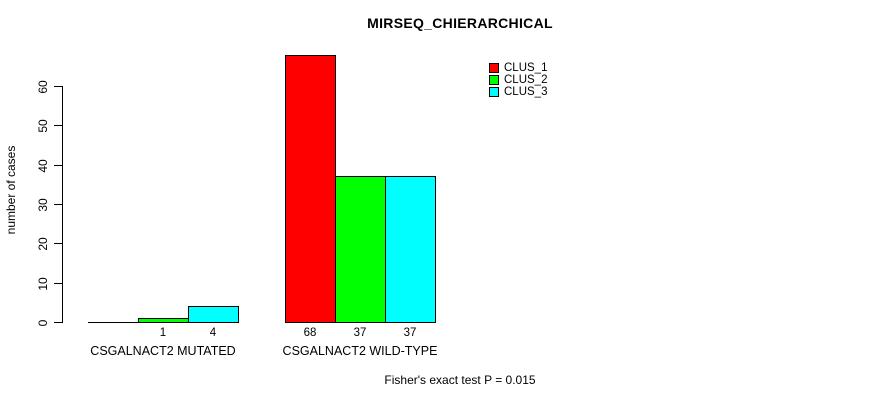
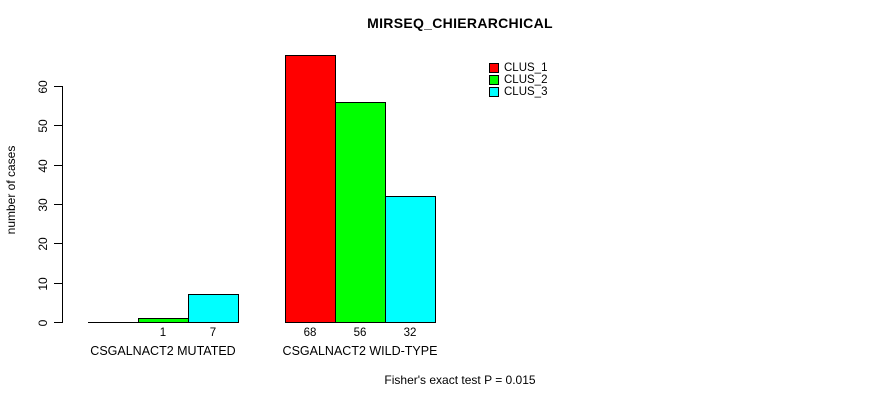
CLUS_3/CSGALNACT2 MUTATED: 4 -> 7
CLUS_2/CSGALNACT2 WILD-TYPE: 37 -> 56
CLUS_3/CSGALNACT2 WILD-TYPE: 37 -> 32
